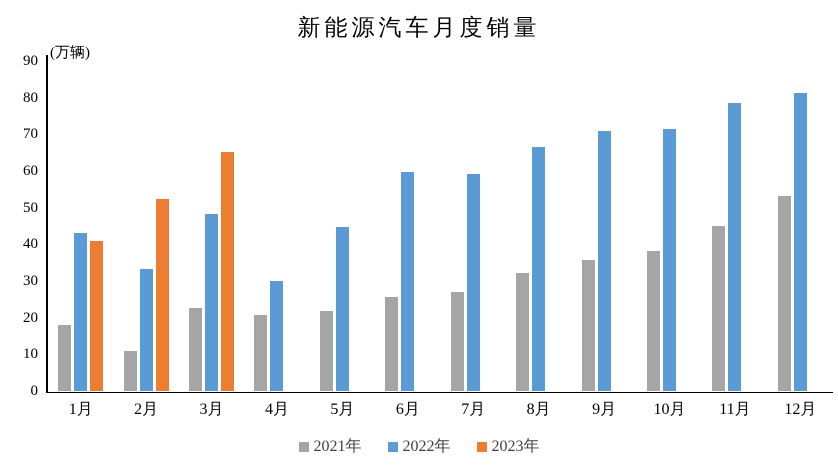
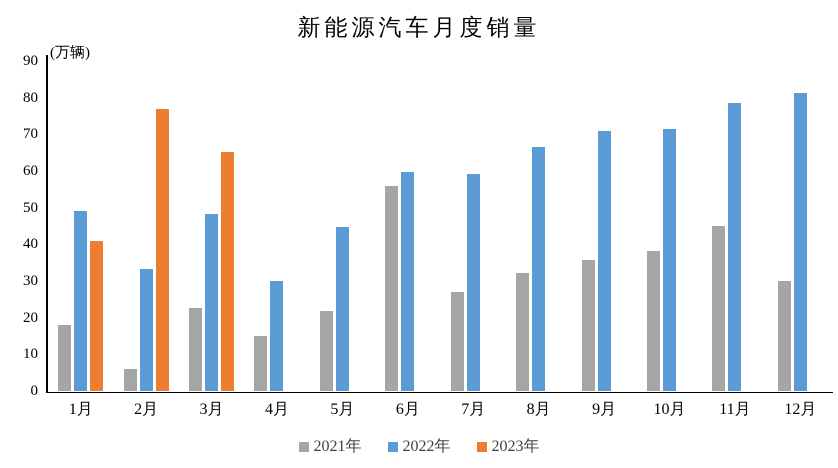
2022年/1月: 43 -> 49
2021年/2月: 11 -> 6
2023年/2月: 52 -> 77
2021年/4月: 21 -> 15
2021年/6月: 26 -> 56
2021年/12月: 53 -> 30
